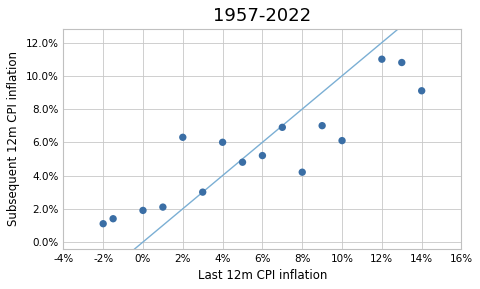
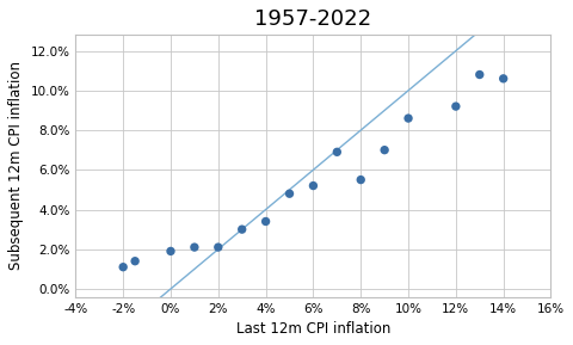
2%: 6.3% -> 2.1%
4%: 6.0% -> 3.4%
8%: 4.2% -> 5.5%
10%: 6.1% -> 8.6%
12%: 11.0% -> 9.2%
14%: 9.1% -> 10.6%
